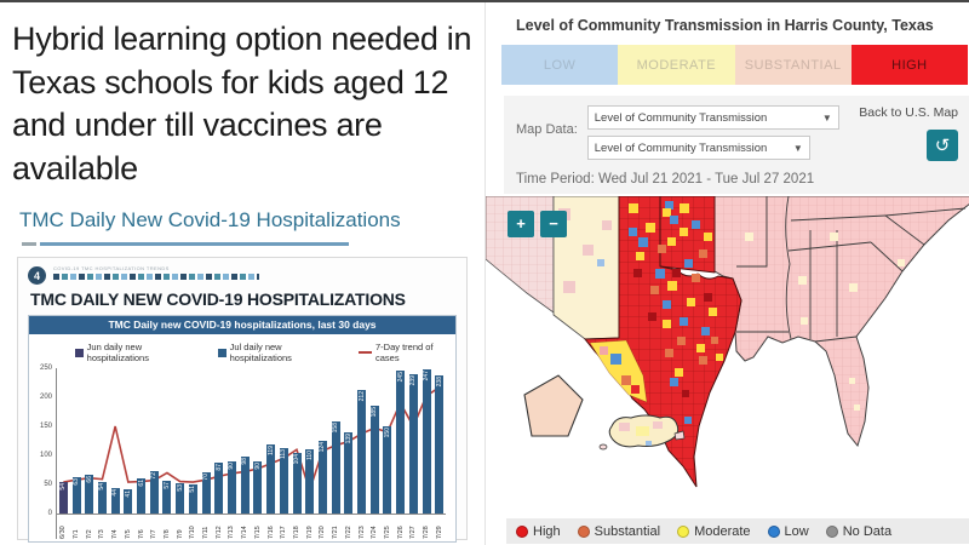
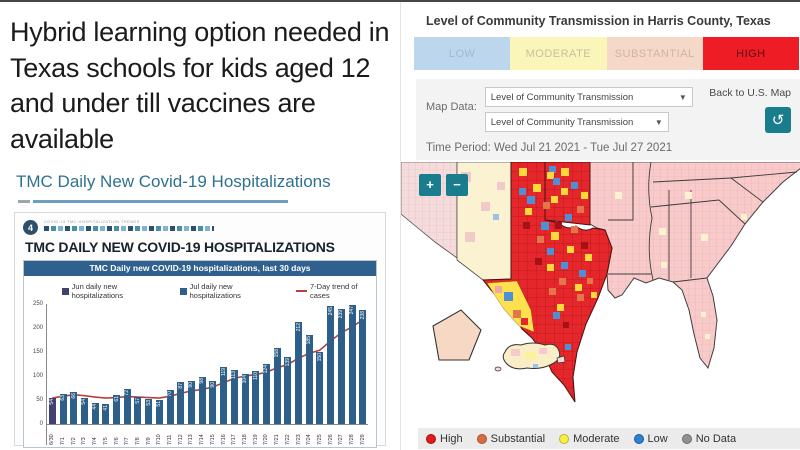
7-Day trend of cases/7/4: 150 -> 60
7-Day trend of cases/7/8: 70 -> 60
7-Day trend of cases/7/18: 110 -> 100
7-Day trend of cases/7/19: 40 -> 100
7-Day trend of cases/7/25: 140 -> 150
7-Day trend of cases/7/26: 190 -> 170
7-Day trend of cases/7/27: 150 -> 190
